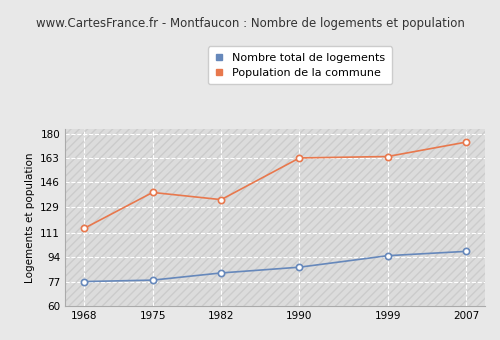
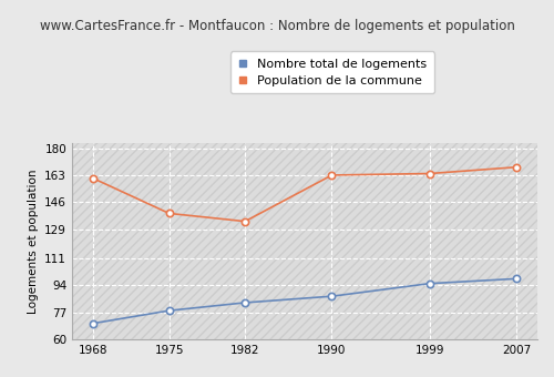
Nombre total de logements/1968: 77 -> 70
Population de la commune/1968: 114 -> 161
Population de la commune/2007: 174 -> 168
